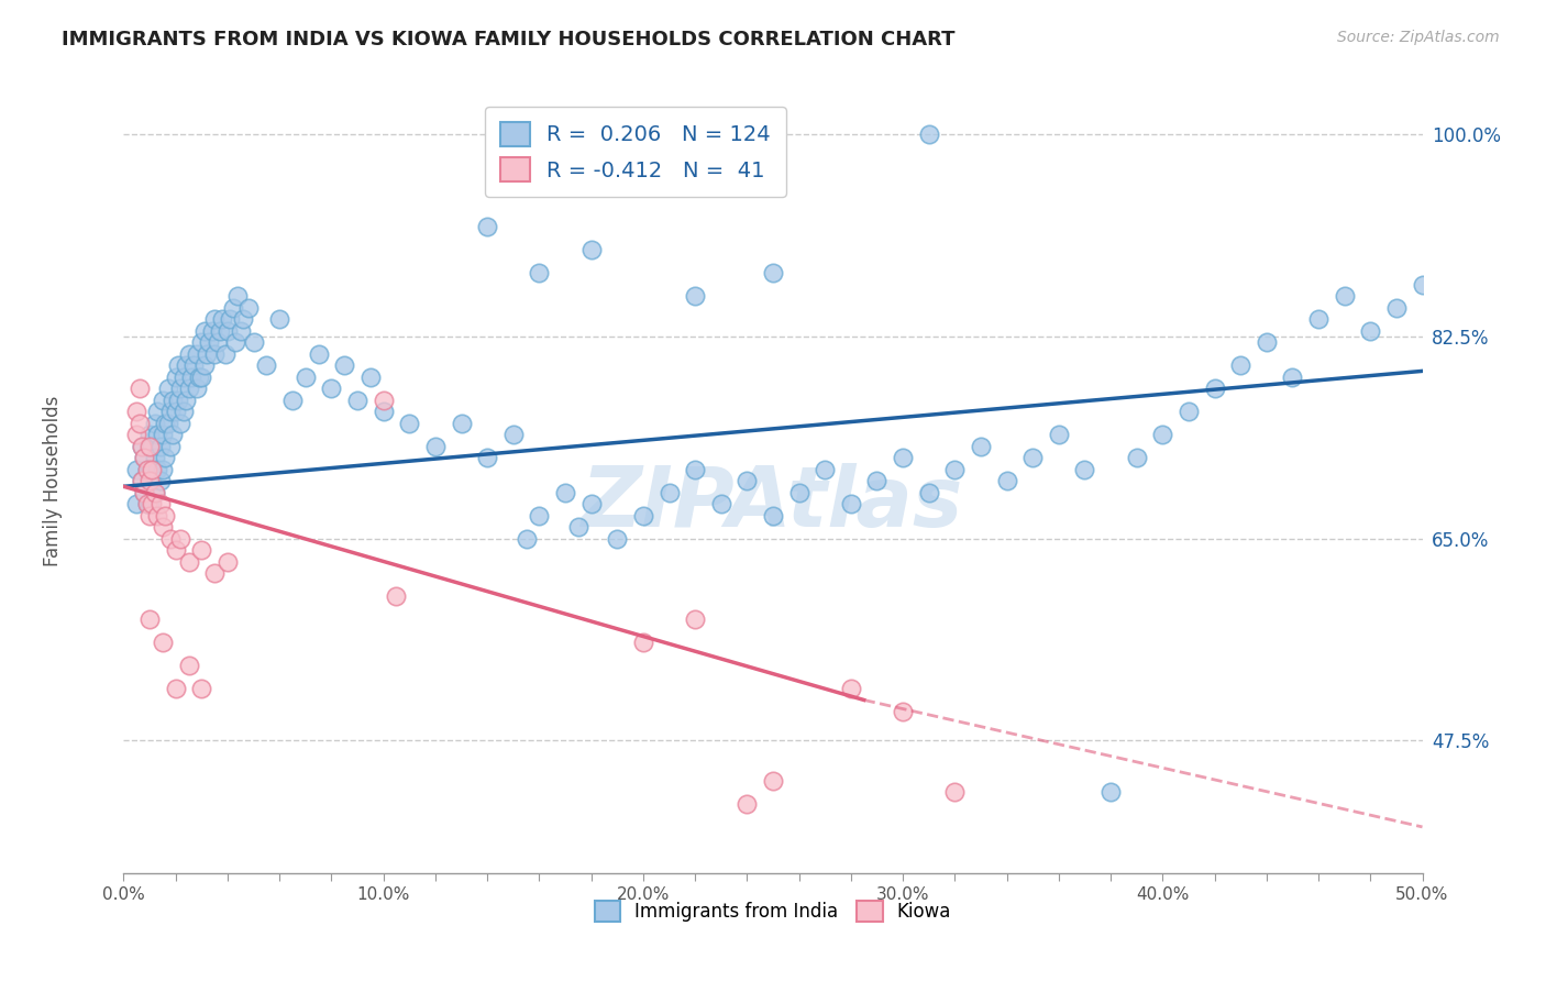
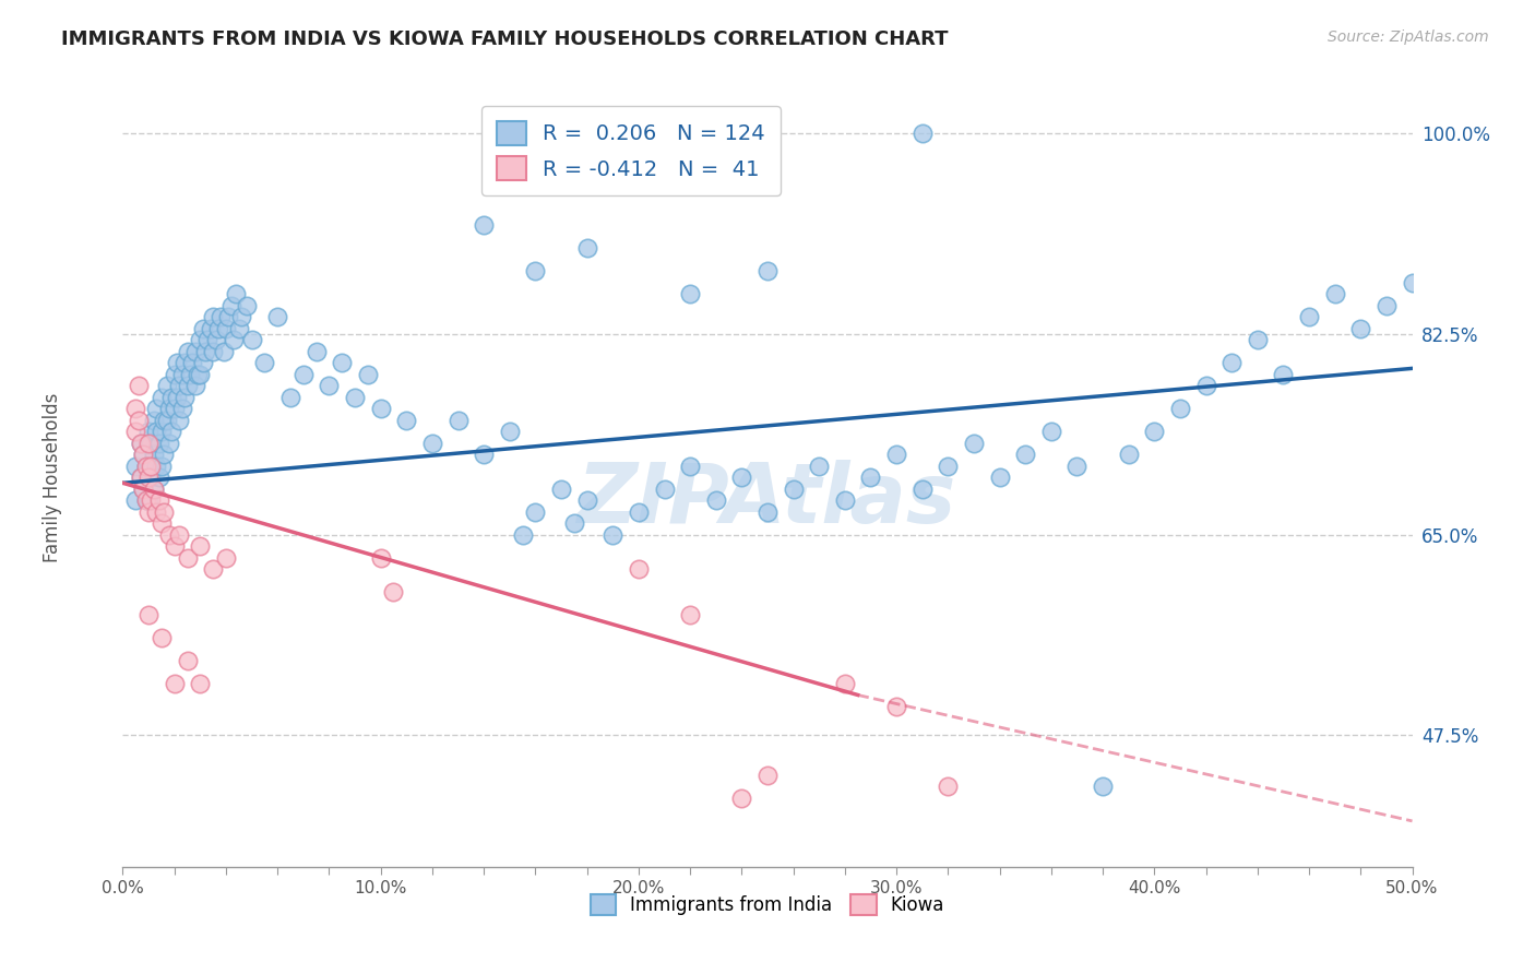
Kiowa/10.0%: 77% -> 63%
Kiowa/20.0%: 56% -> 62%
